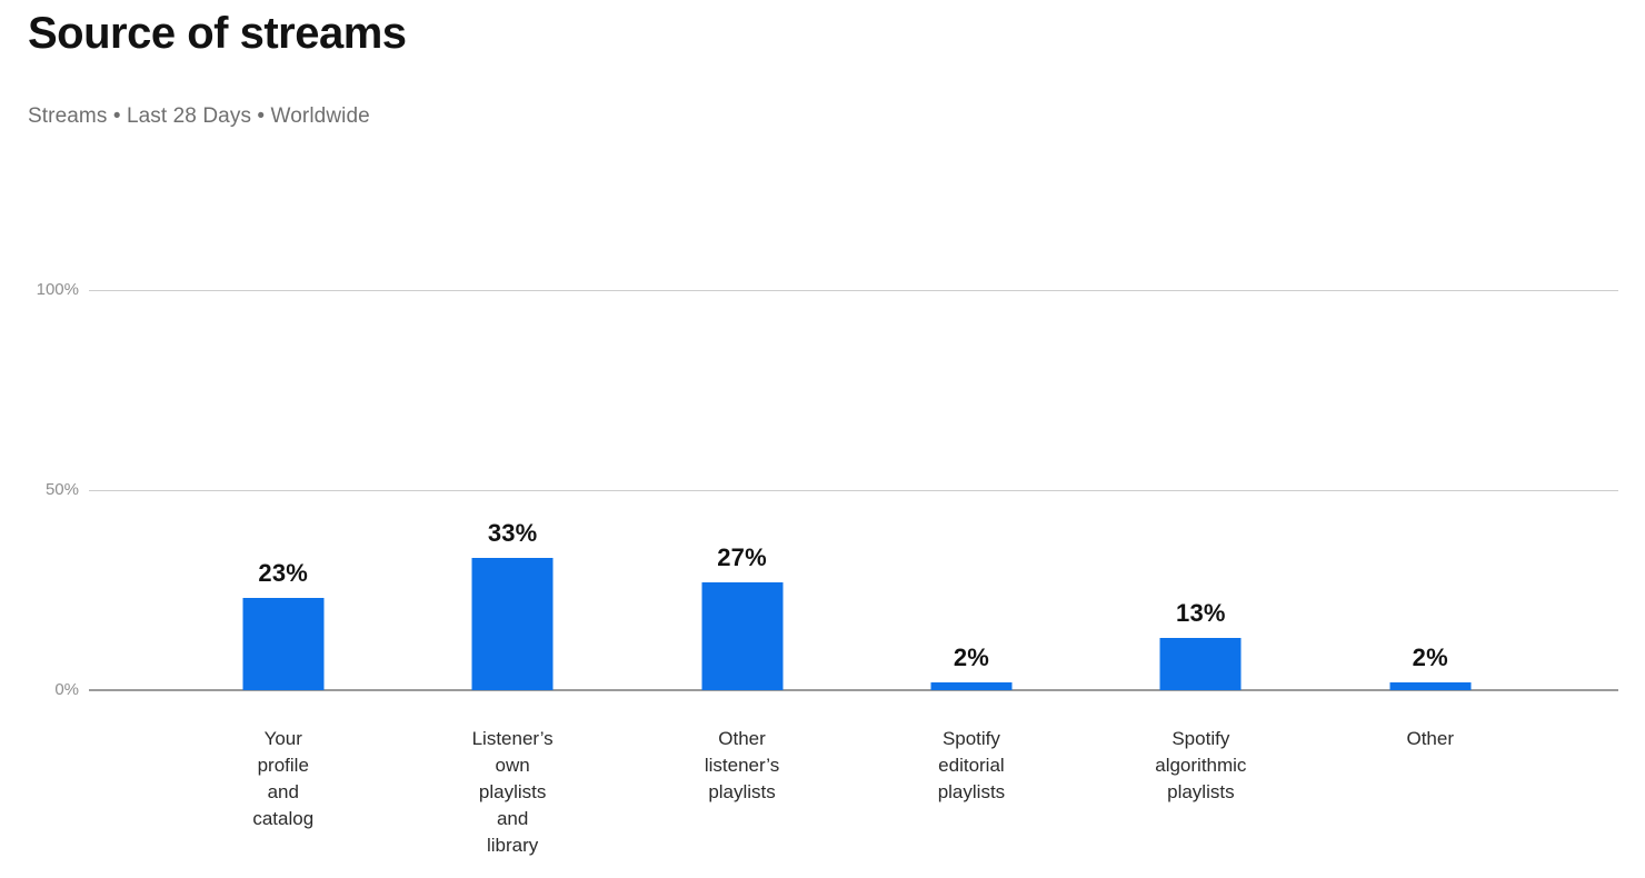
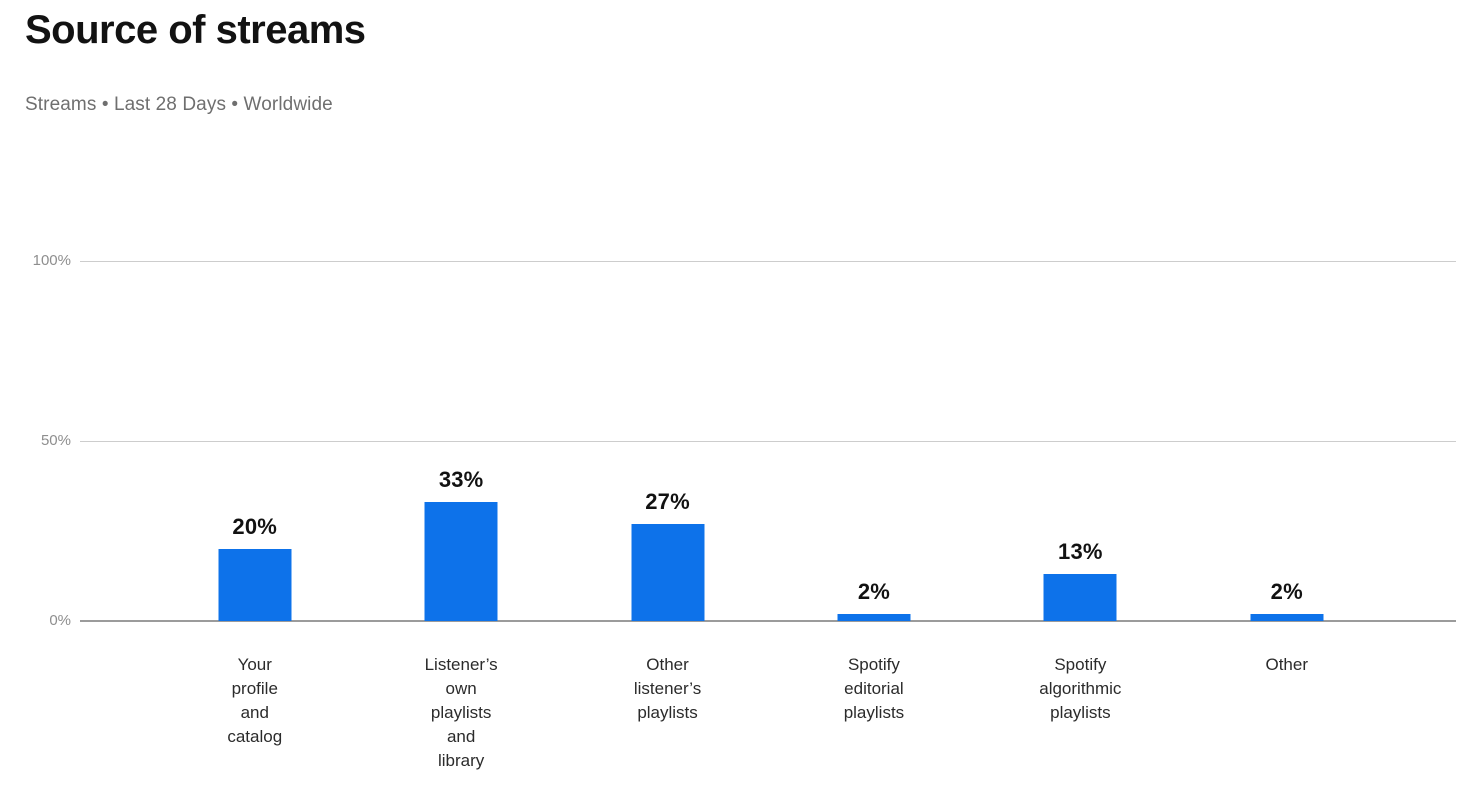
Your profile and catalog: 23% -> 20%
